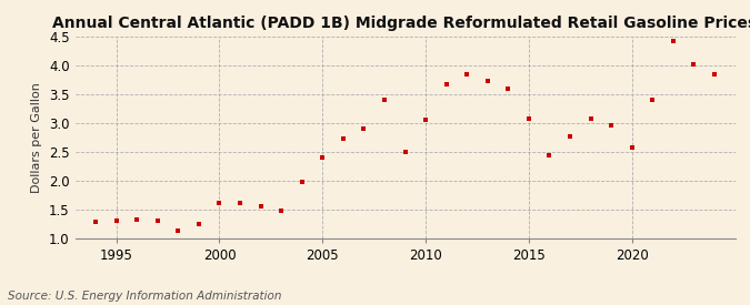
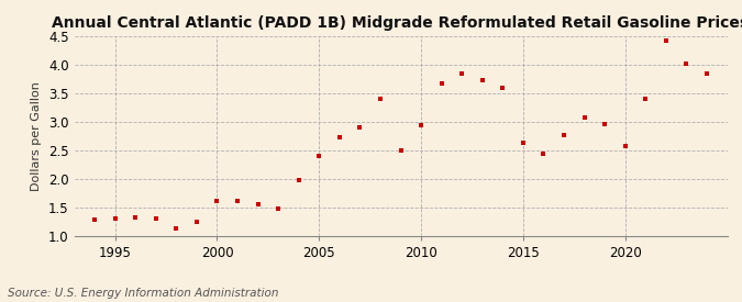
2010: 3.06 -> 2.93
2015: 3.08 -> 2.63
